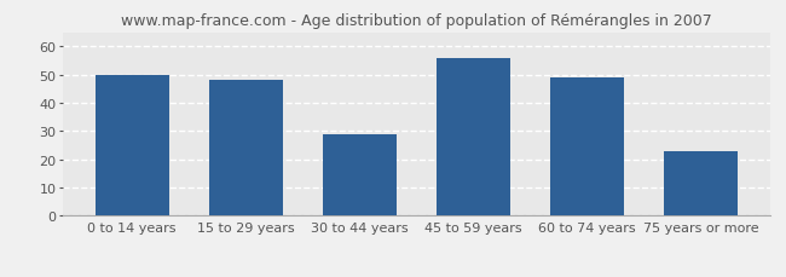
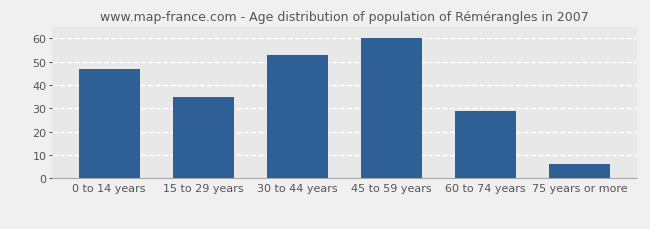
0 to 14 years: 50 -> 47
15 to 29 years: 48 -> 35
30 to 44 years: 29 -> 53
45 to 59 years: 56 -> 60
60 to 74 years: 49 -> 29
75 years or more: 23 -> 6
